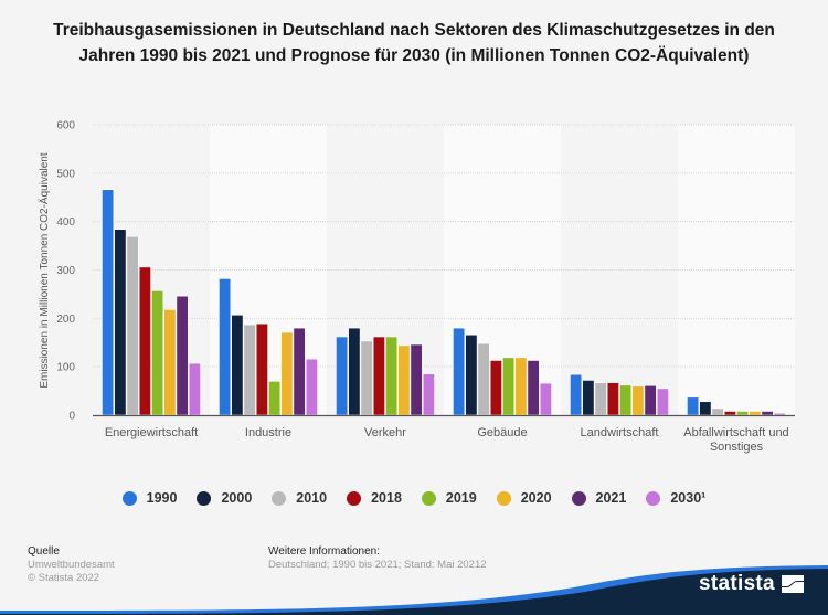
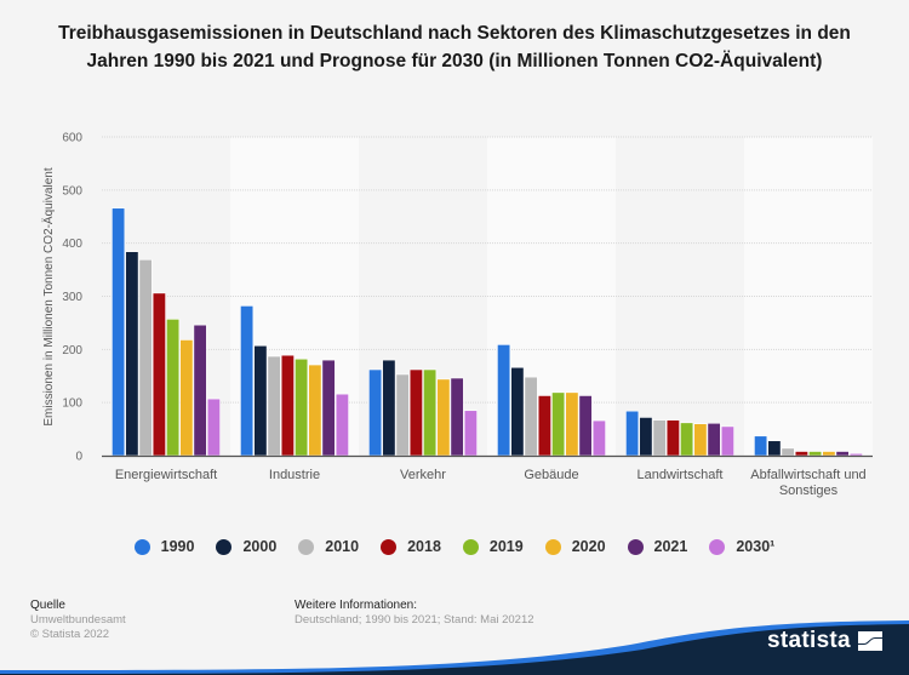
2019/Industrie: 70 -> 180
1990/Gebäude: 180 -> 210
